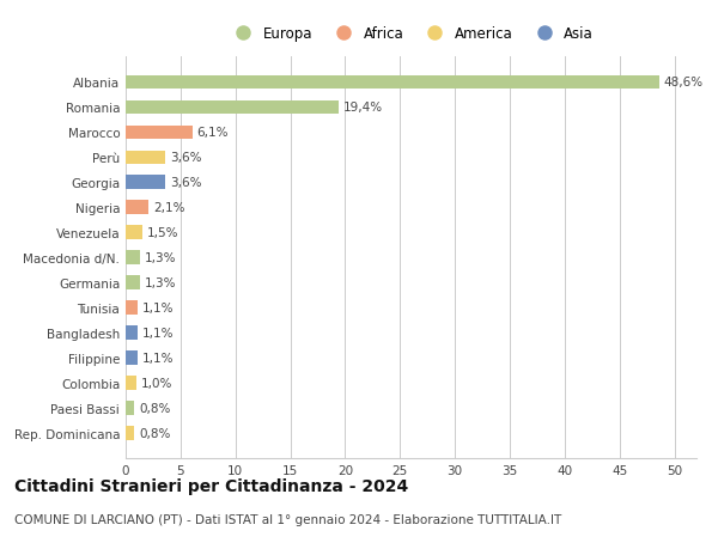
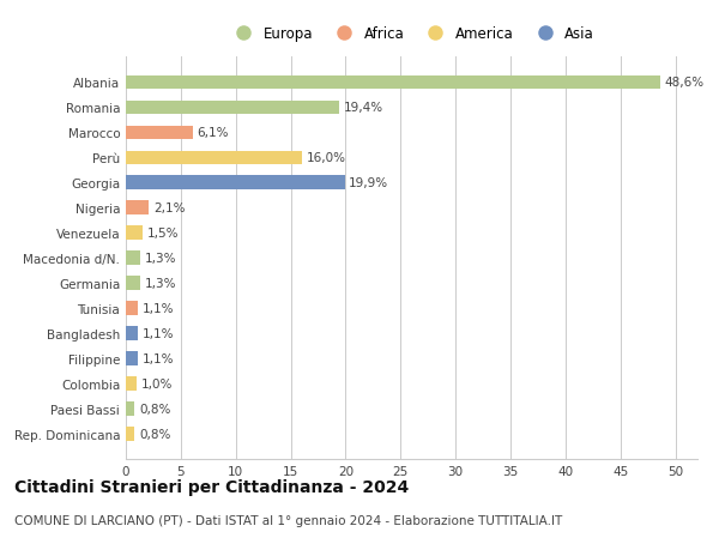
Perù: 3,6% -> 16,0%
Georgia: 3,6% -> 19,9%
